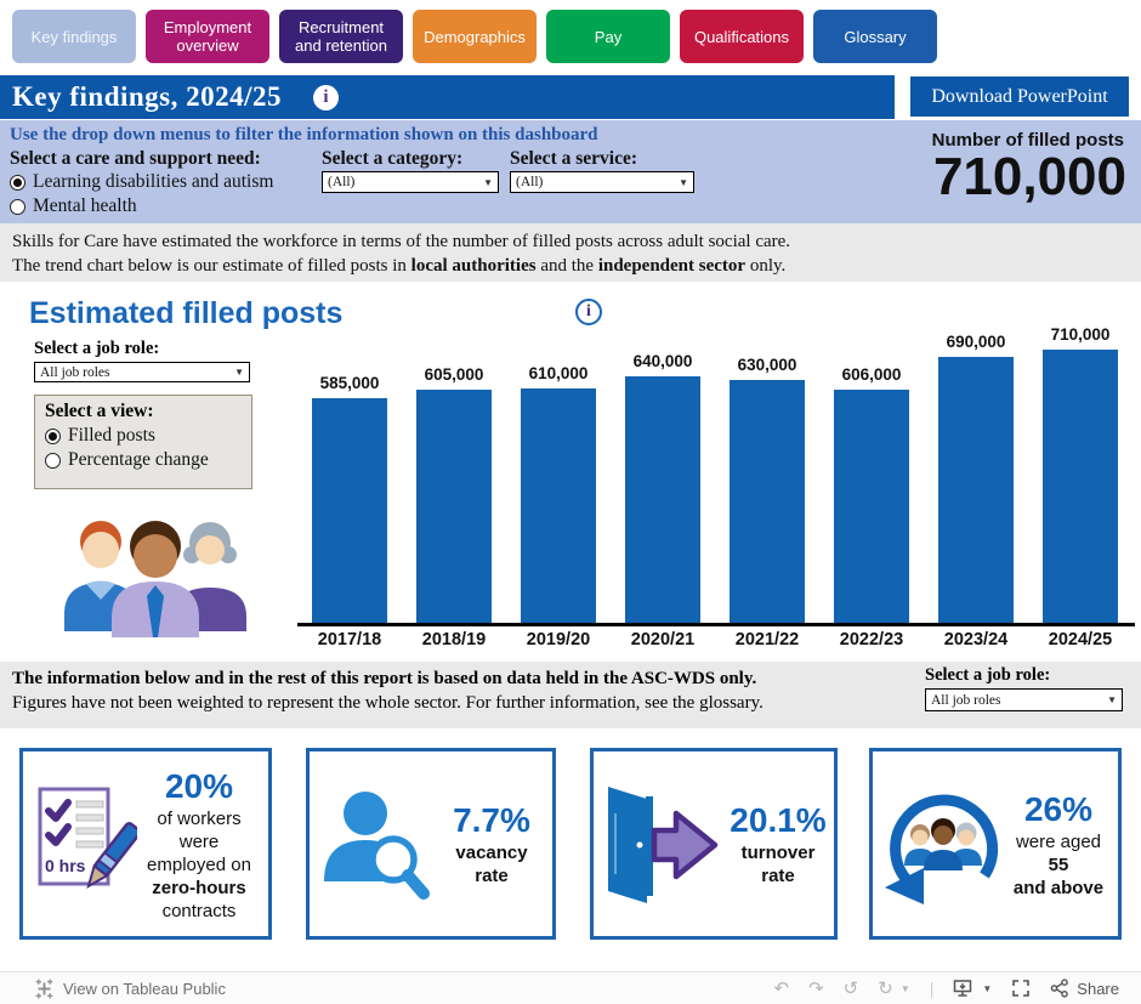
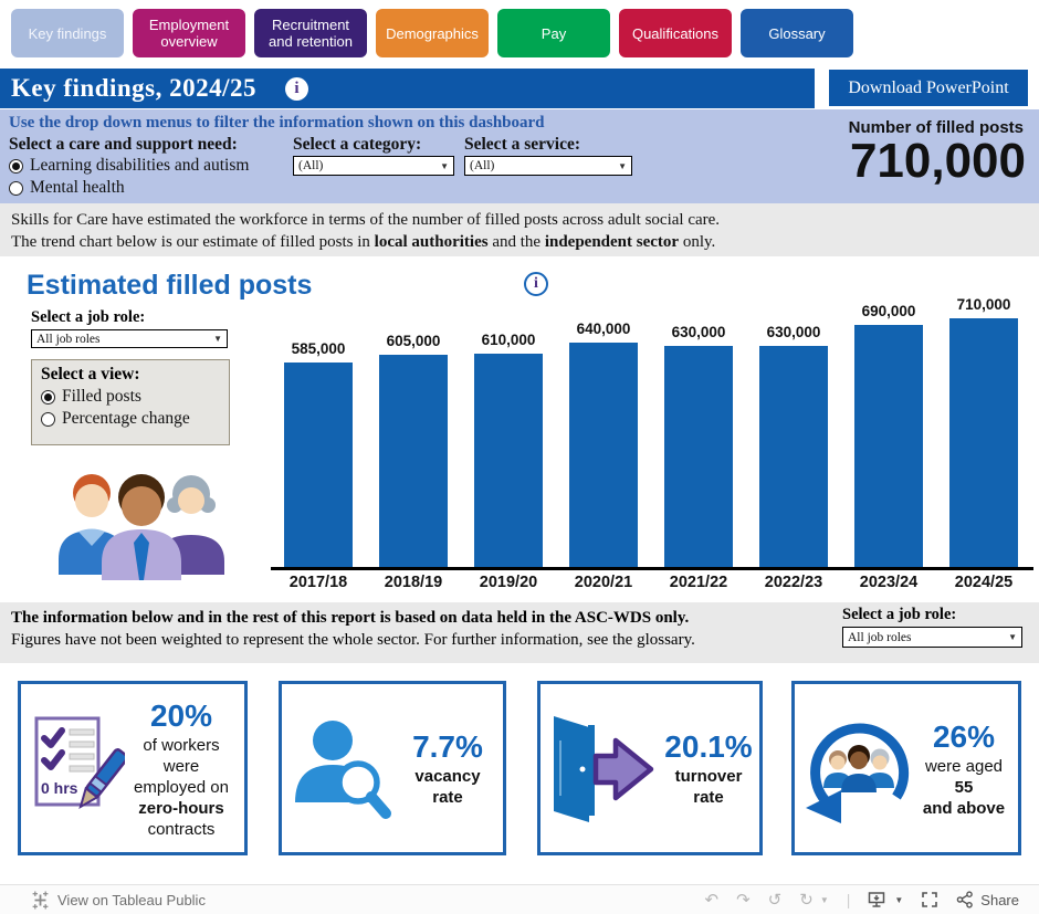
2022/23: 606,000 -> 630,000
